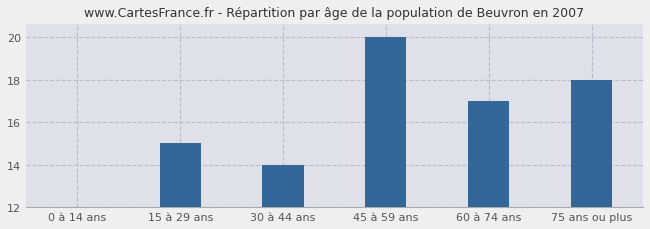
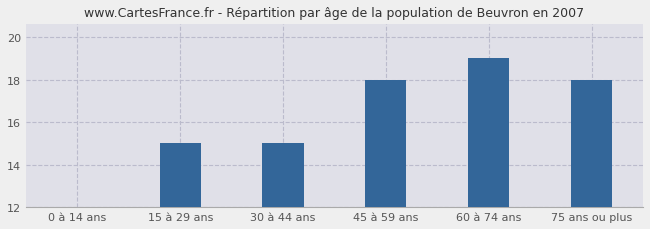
30 à 44 ans: 14 -> 15
45 à 59 ans: 20 -> 18
60 à 74 ans: 17 -> 19
